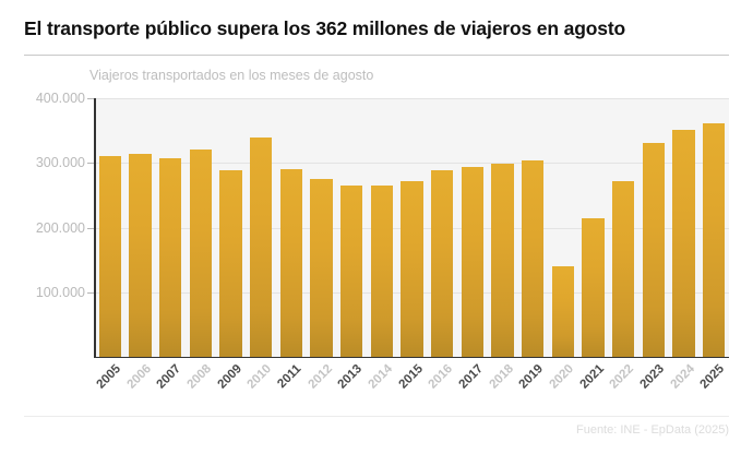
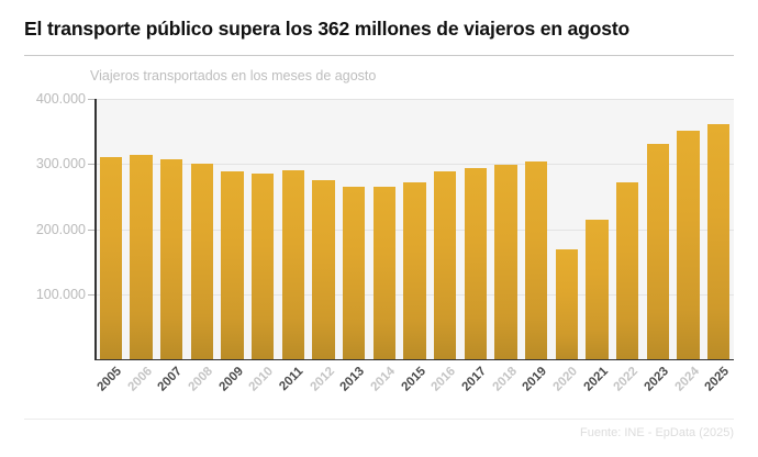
2008: 320000 -> 300000
2010: 340000 -> 280000
2020: 140000 -> 170000
